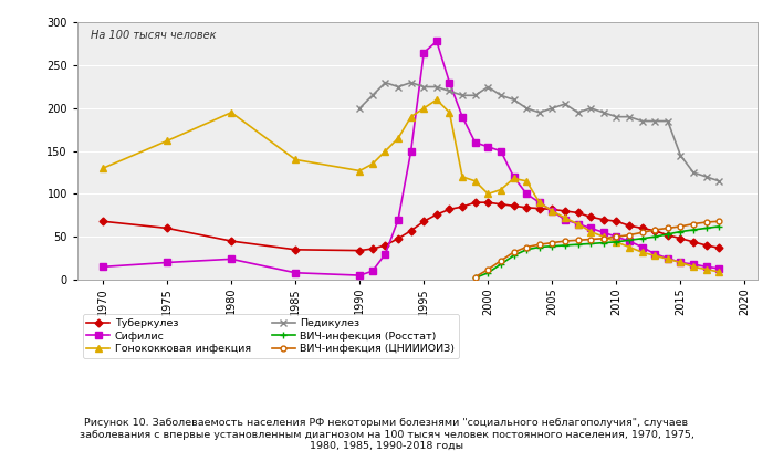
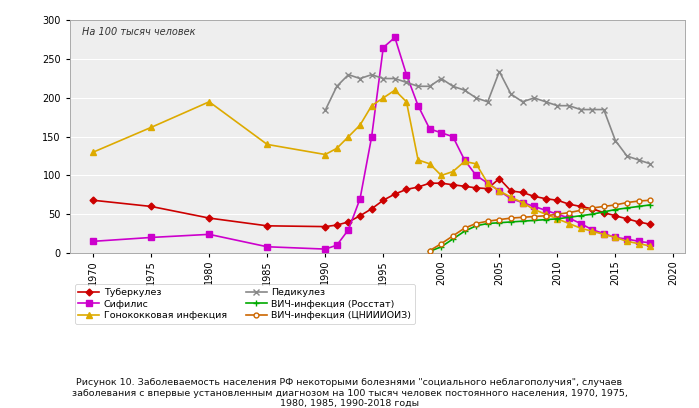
Педикулез/1990: 200 -> 184
Туберкулез/2005: 82 -> 96
Педикулез/2005: 200 -> 234
